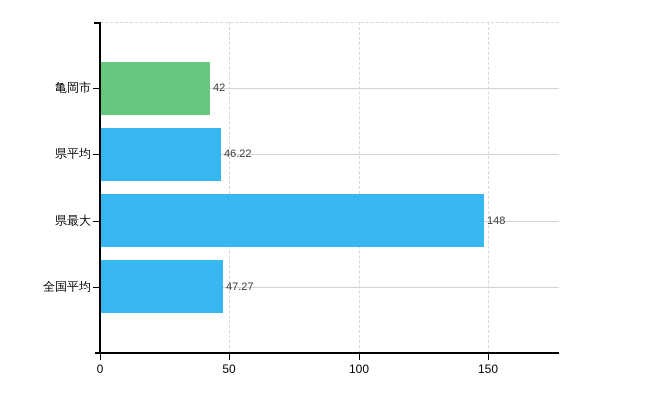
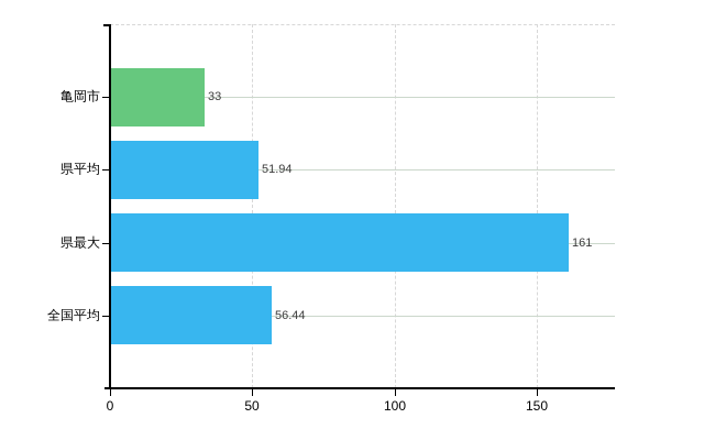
亀岡市: 42 -> 33
県平均: 46.22 -> 51.94
県最大: 148 -> 161
全国平均: 47.27 -> 56.44
